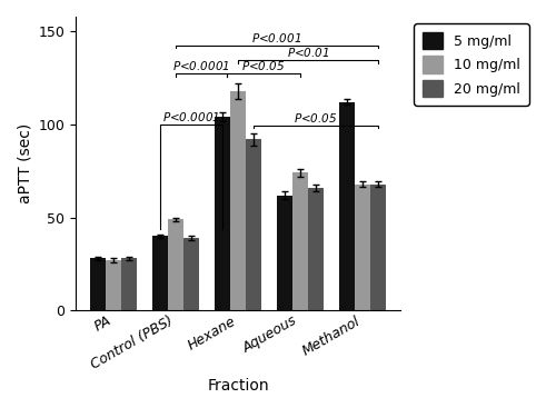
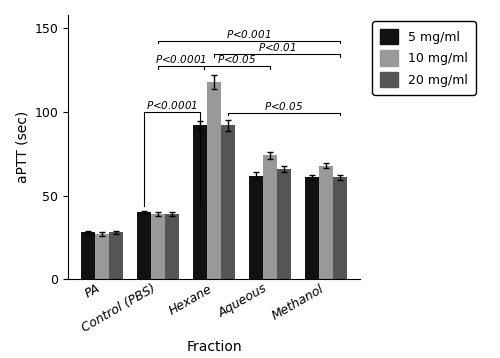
10 mg/ml/Control (PBS): 49 -> 39
5 mg/ml/Hexane: 104 -> 92
5 mg/ml/Methanol: 112 -> 61
20 mg/ml/Methanol: 68 -> 61
